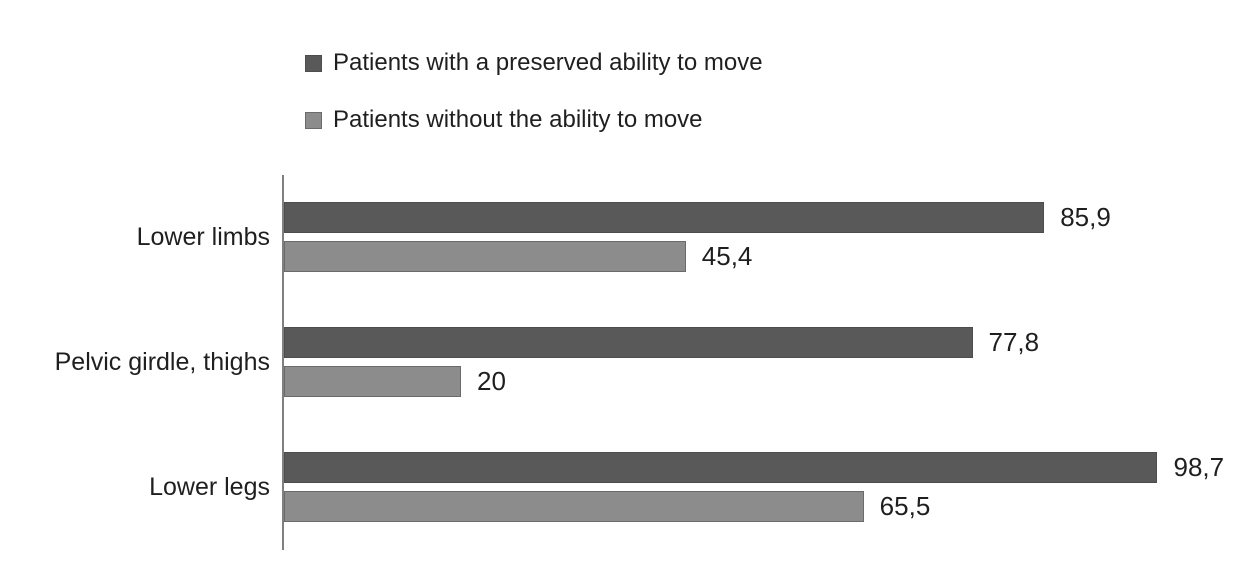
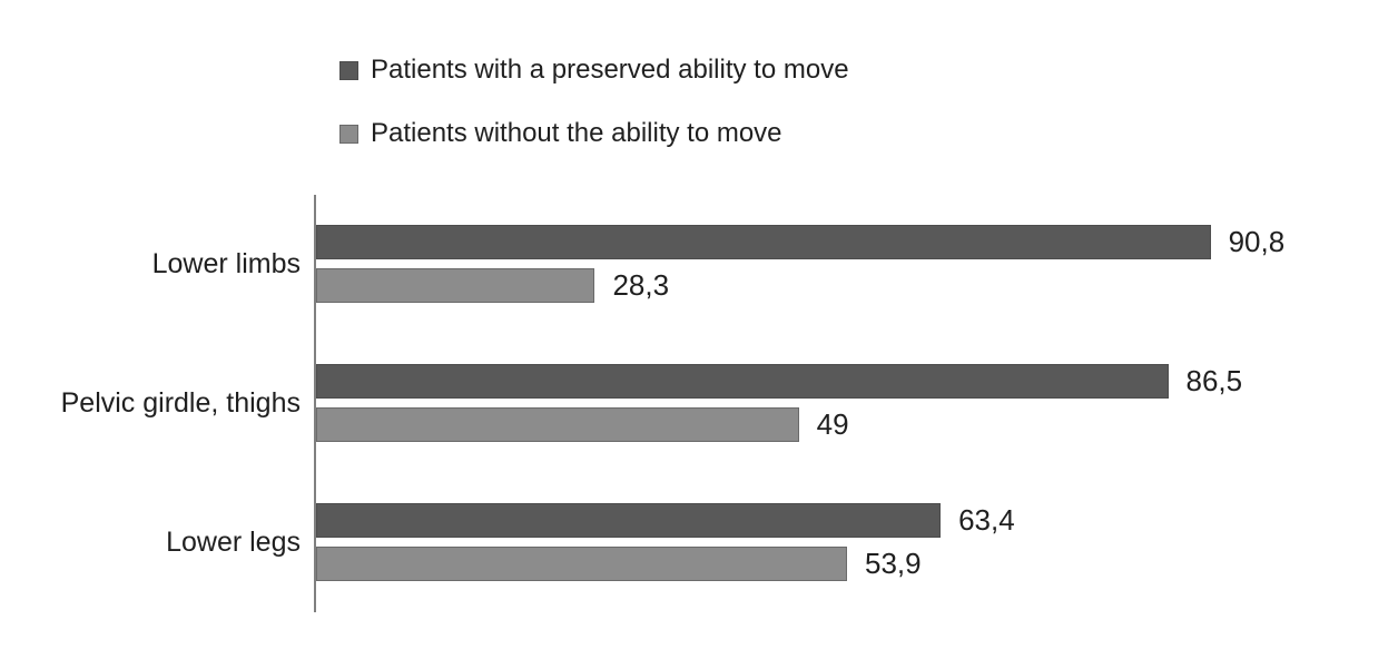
Patients with a preserved ability to move/Lower limbs: 85,9 -> 90,8
Patients without the ability to move/Lower limbs: 45,4 -> 28,3
Patients with a preserved ability to move/Pelvic girdle, thighs: 77,8 -> 86,5
Patients without the ability to move/Pelvic girdle, thighs: 20 -> 49
Patients with a preserved ability to move/Lower legs: 98,7 -> 63,4
Patients without the ability to move/Lower legs: 65,5 -> 53,9
